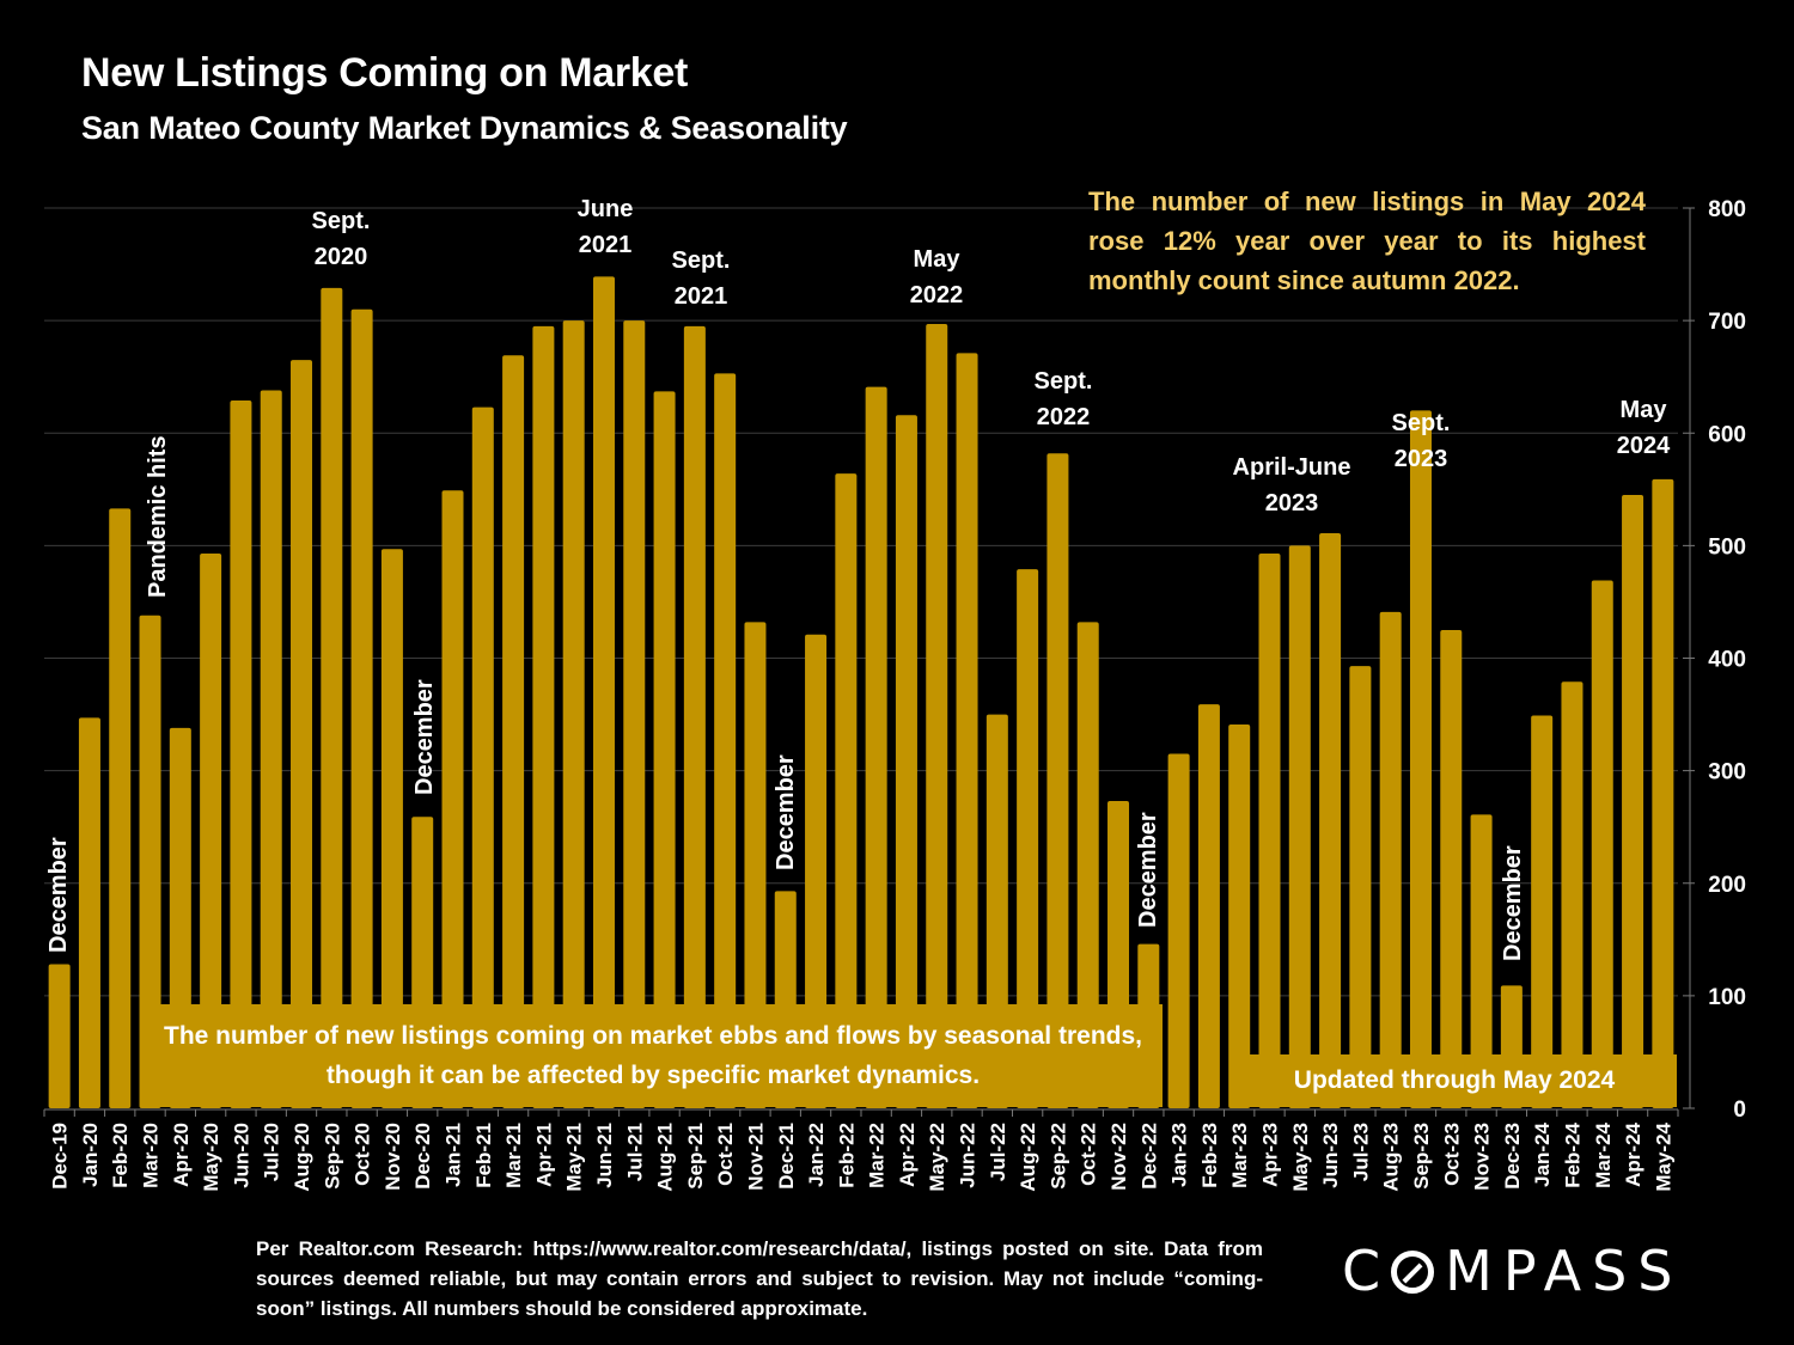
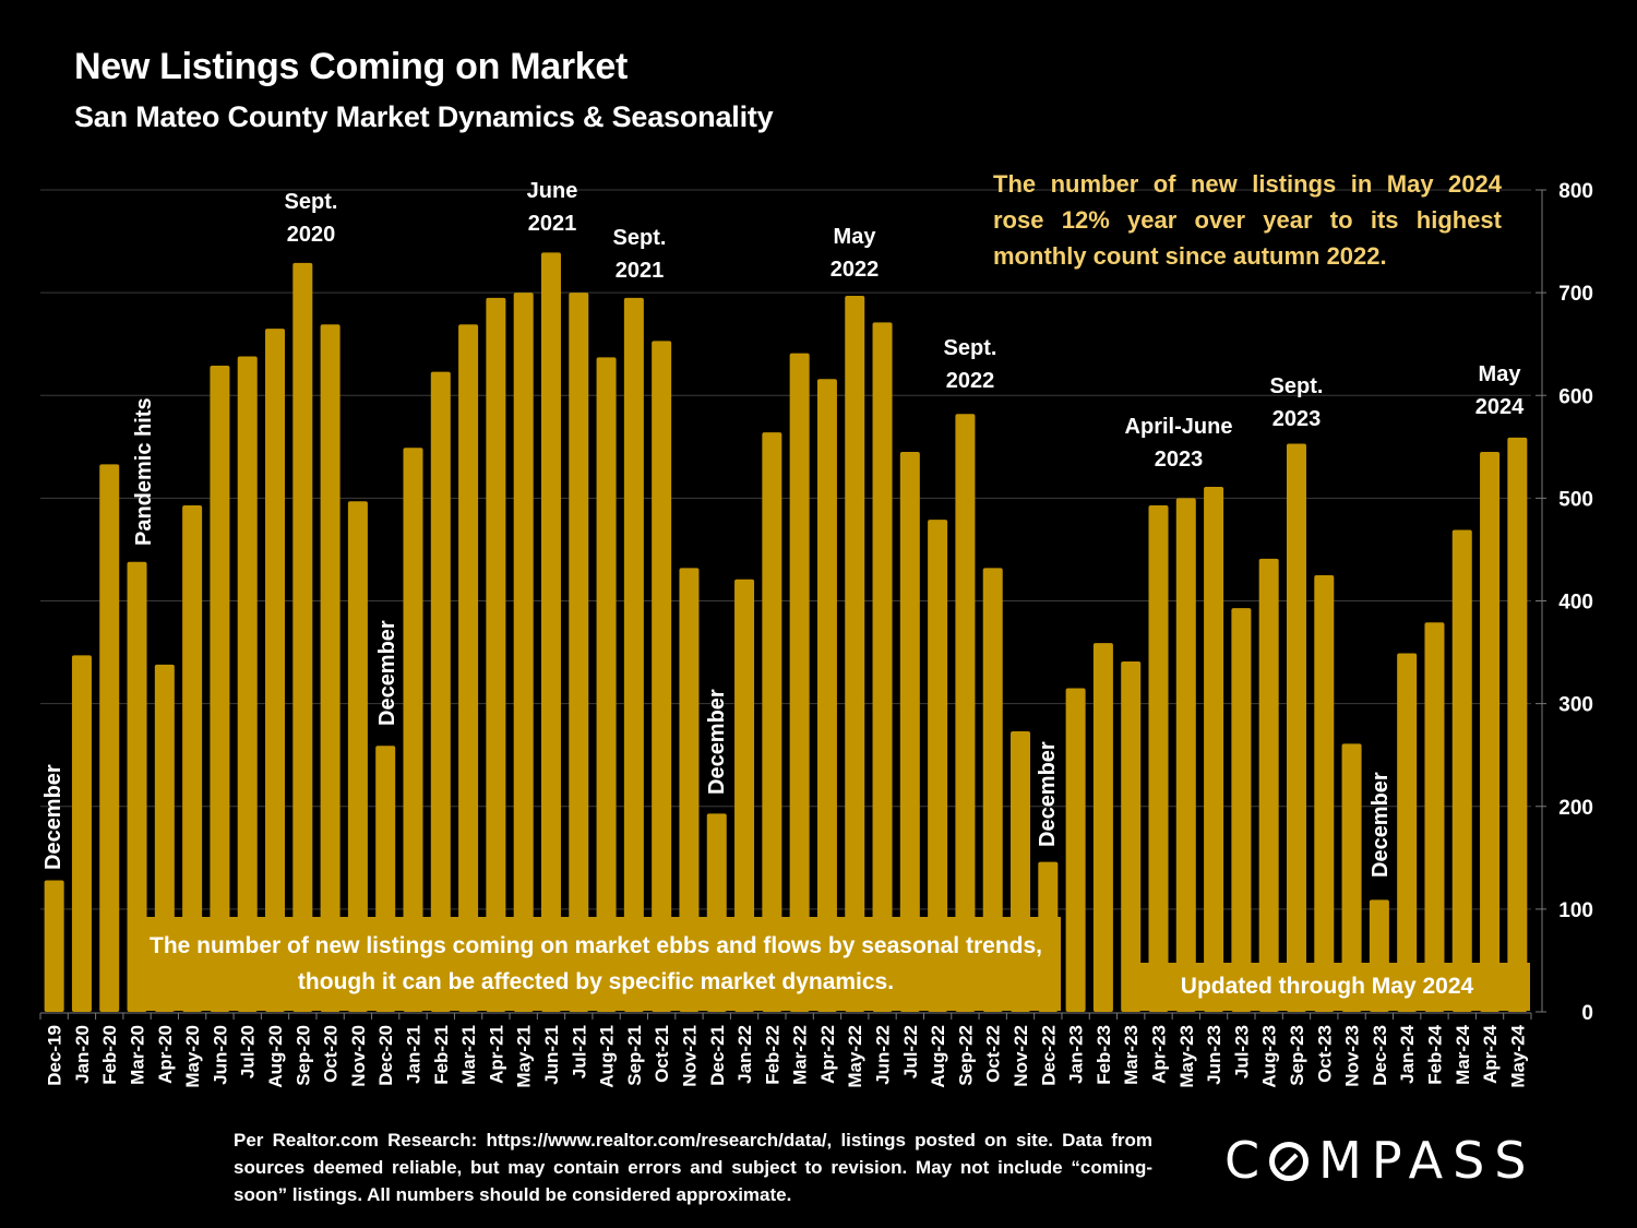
Oct-20: 710 -> 670
Jul-22: 350 -> 540
Sep-23: 620 -> 550
